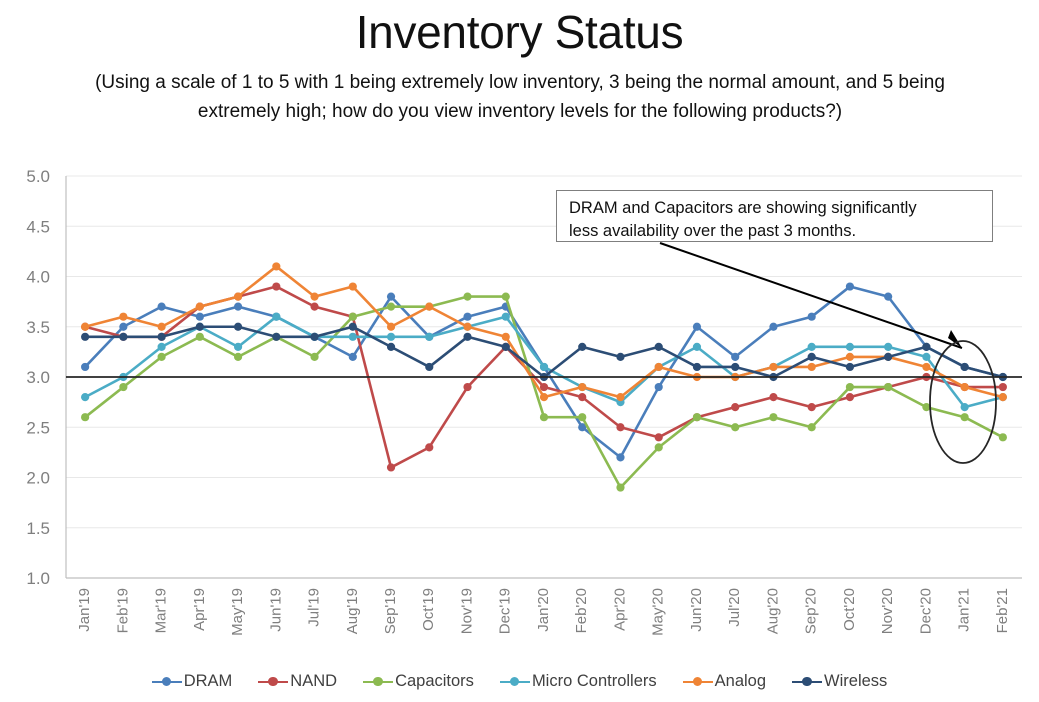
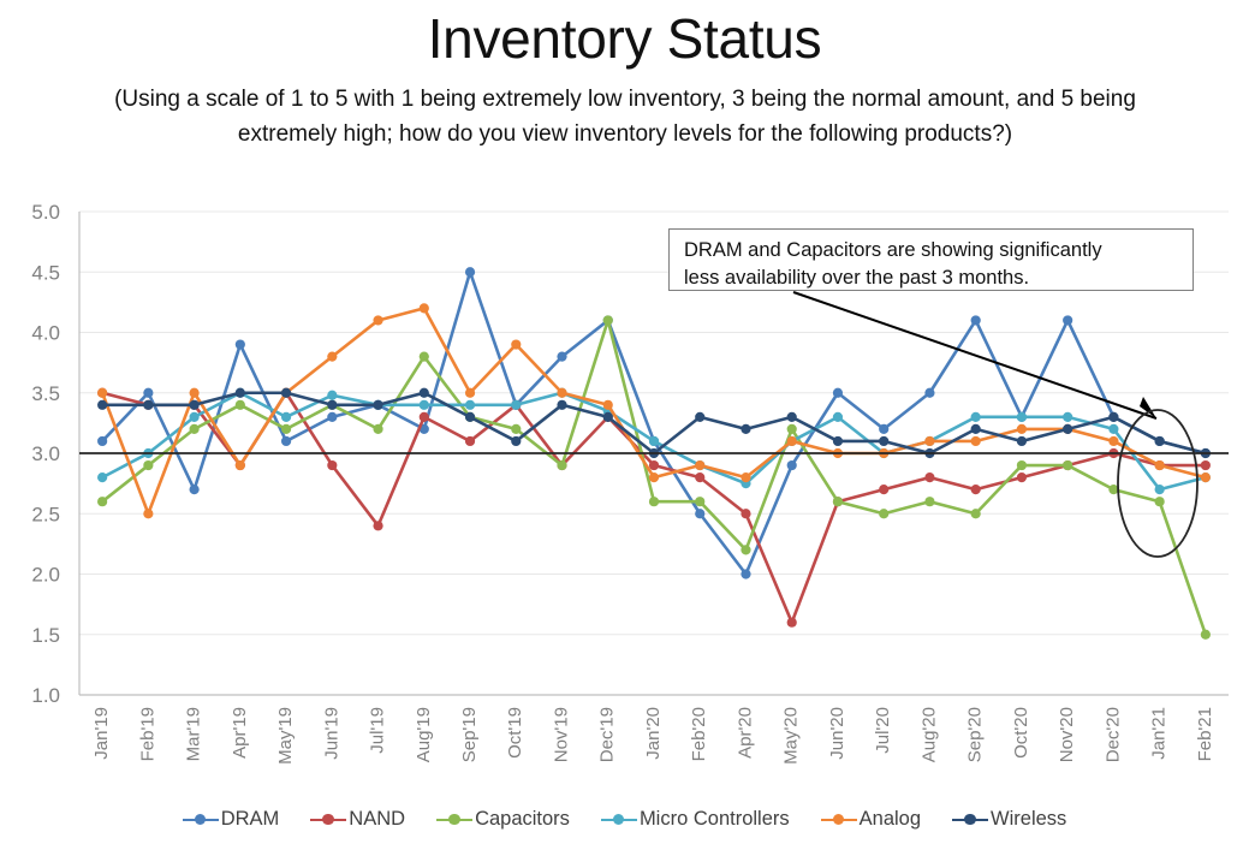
Analog/Feb'19: 3.6 -> 2.5
DRAM/Mar'19: 3.7 -> 2.7
DRAM/Apr'19: 3.6 -> 3.9
NAND/Apr'19: 3.7 -> 2.9
Analog/Apr'19: 3.7 -> 2.9
DRAM/May'19: 3.7 -> 3.1
NAND/May'19: 3.8 -> 3.5
Analog/May'19: 3.8 -> 3.5
DRAM/Jun'19: 3.6 -> 3.3
NAND/Jun'19: 3.9 -> 2.9
Micro Controllers/Jun'19: 3.60 -> 3.48
Analog/Jun'19: 4.1 -> 3.8
NAND/Jul'19: 3.7 -> 2.4
Analog/Jul'19: 3.8 -> 4.1
NAND/Aug'19: 3.6 -> 3.3
Capacitors/Aug'19: 3.6 -> 3.8
Analog/Aug'19: 3.9 -> 4.2
DRAM/Sep'19: 3.8 -> 4.5
NAND/Sep'19: 2.1 -> 3.1
Capacitors/Sep'19: 3.7 -> 3.3
NAND/Oct'19: 2.3 -> 3.4
Capacitors/Oct'19: 3.7 -> 3.2
Analog/Oct'19: 3.7 -> 3.9
DRAM/Nov'19: 3.6 -> 3.8
Capacitors/Nov'19: 3.8 -> 2.9
DRAM/Dec'19: 3.7 -> 4.1
Capacitors/Dec'19: 3.8 -> 4.1
Micro Controllers/Dec'19: 3.60 -> 3.35
DRAM/Apr'20: 2.2 -> 2.0
Capacitors/Apr'20: 1.9 -> 2.2
NAND/May'20: 2.4 -> 1.6
Capacitors/May'20: 2.3 -> 3.2
DRAM/Sep'20: 3.6 -> 4.1
DRAM/Oct'20: 3.9 -> 3.3
DRAM/Nov'20: 3.8 -> 4.1
Capacitors/Feb'21: 2.4 -> 1.5
